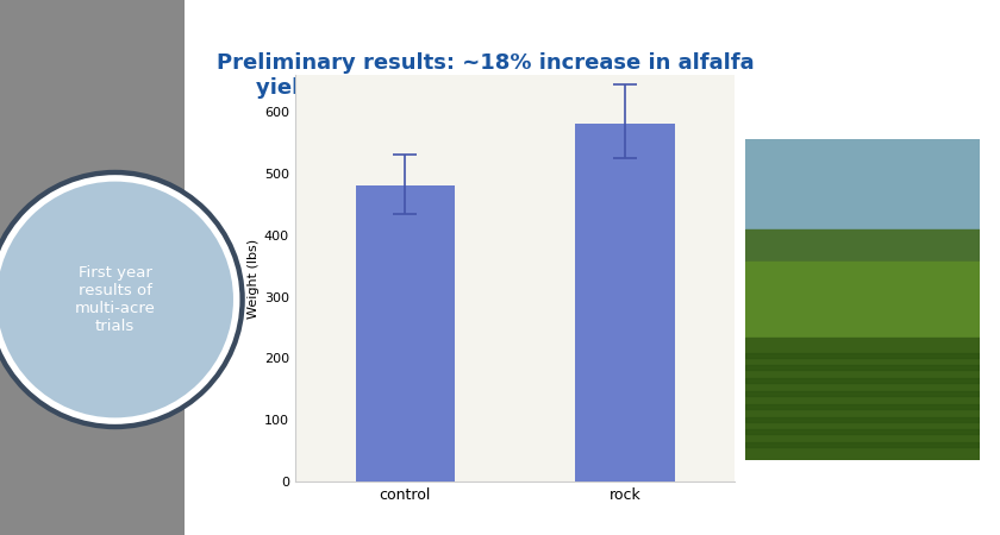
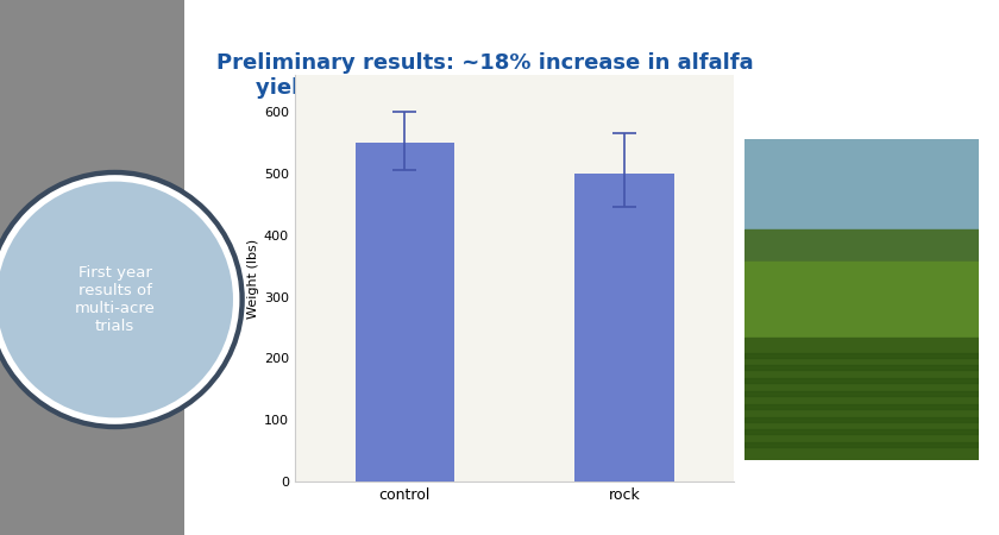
control: 480 -> 550
rock: 580 -> 500
